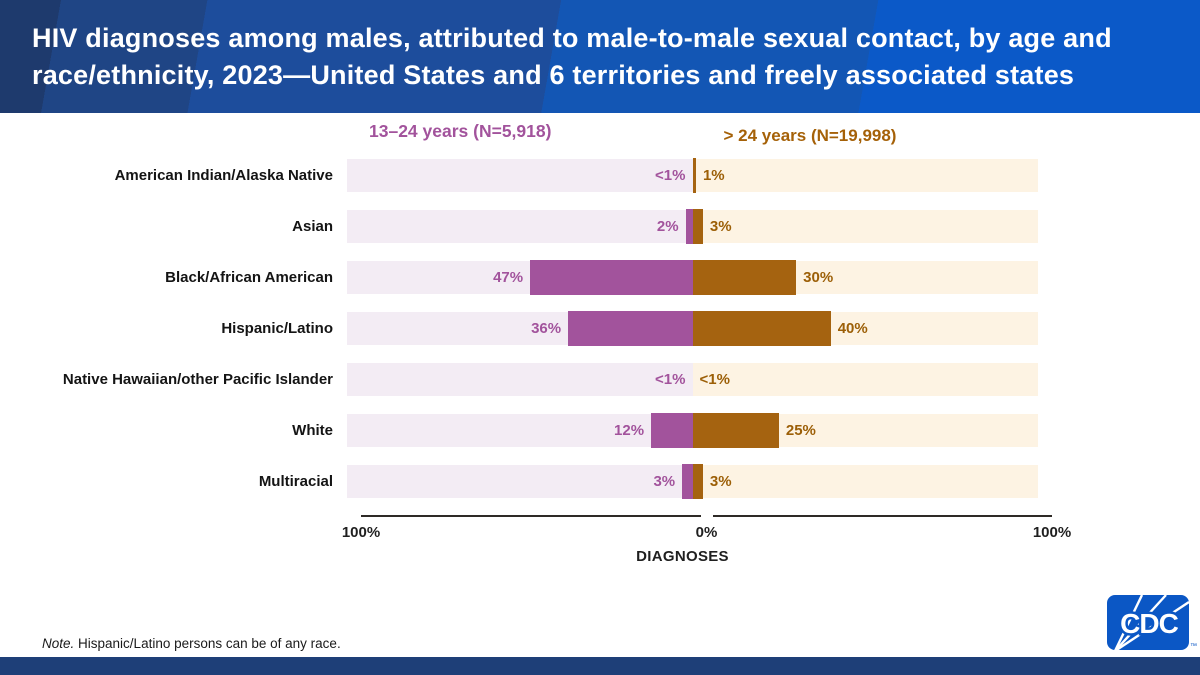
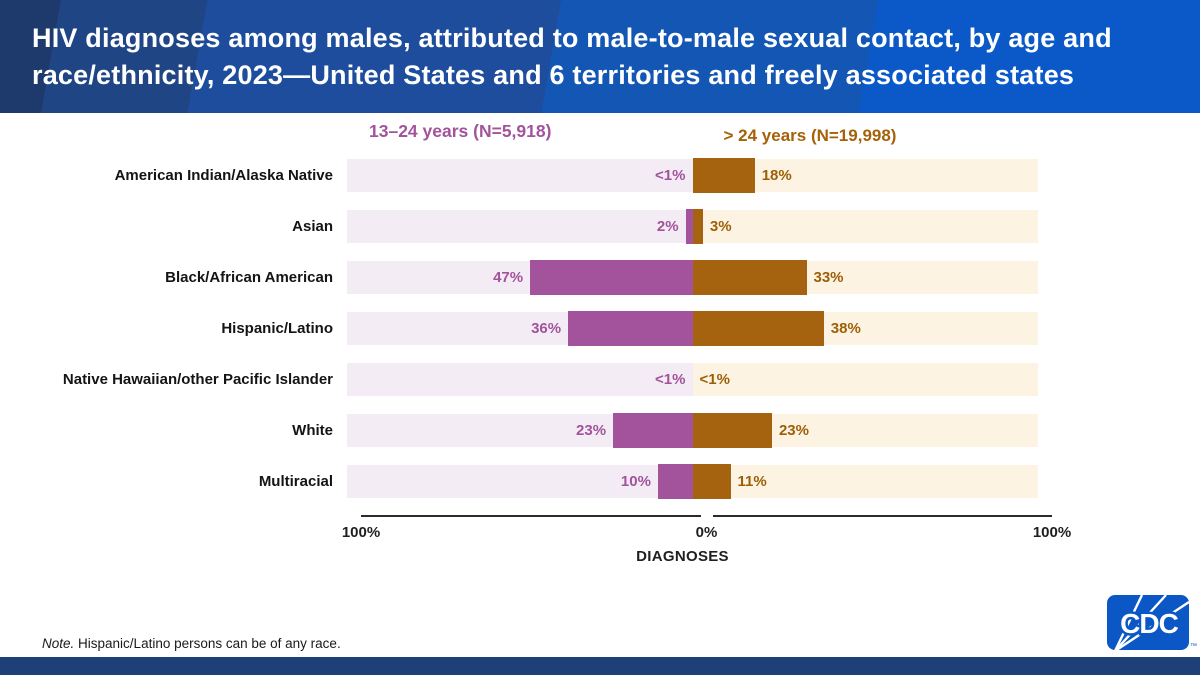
> 24 years (N=19,998)/American Indian/Alaska Native: 1% -> 18%
> 24 years (N=19,998)/Black/African American: 30% -> 33%
> 24 years (N=19,998)/Hispanic/Latino: 40% -> 38%
13–24 years (N=5,918)/White: 12% -> 23%
> 24 years (N=19,998)/White: 25% -> 23%
13–24 years (N=5,918)/Multiracial: 3% -> 10%
> 24 years (N=19,998)/Multiracial: 3% -> 11%
